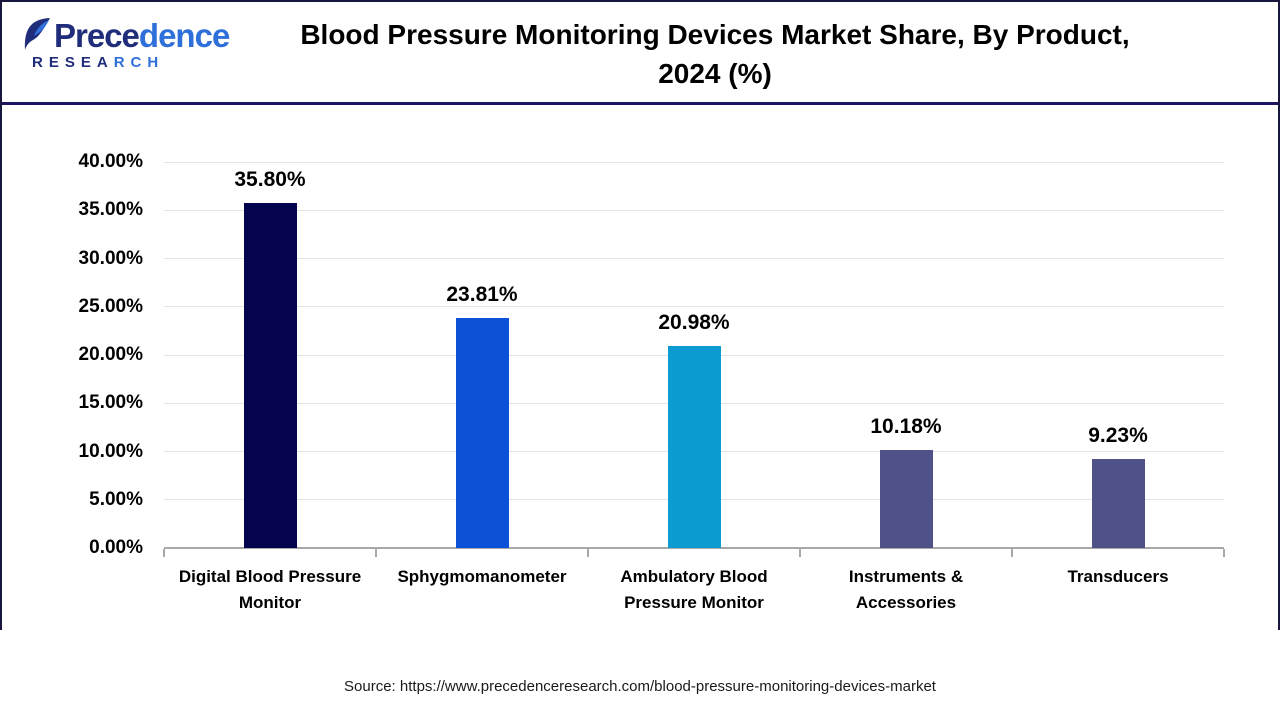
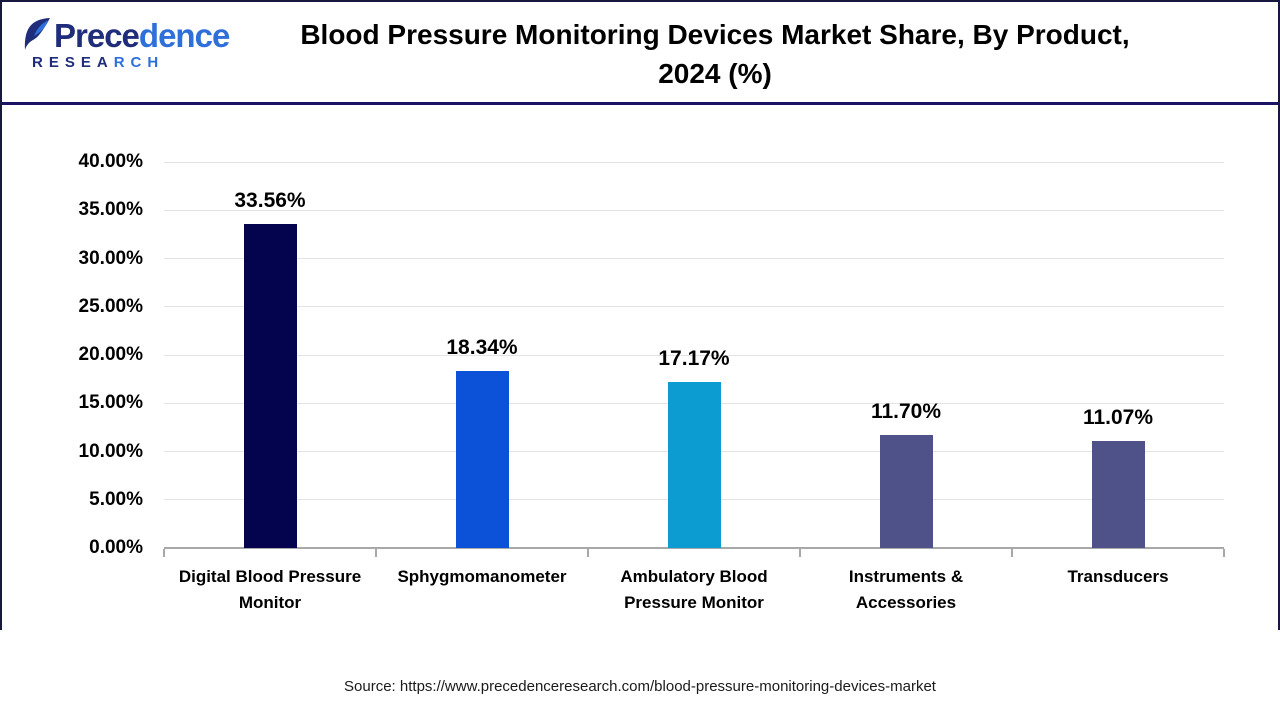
Digital Blood Pressure Monitor: 35.80% -> 33.56%
Sphygmomanometer: 23.81% -> 18.34%
Ambulatory Blood Pressure Monitor: 20.98% -> 17.17%
Instruments & Accessories: 10.18% -> 11.70%
Transducers: 9.23% -> 11.07%
